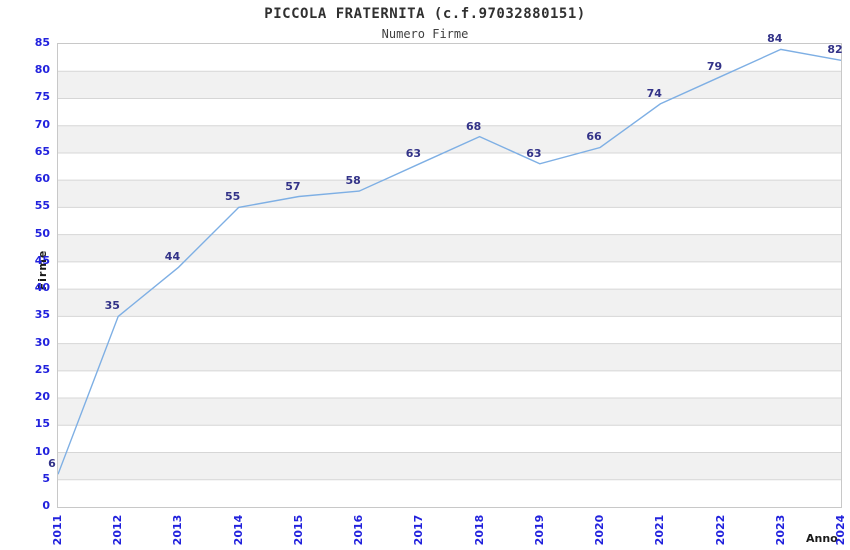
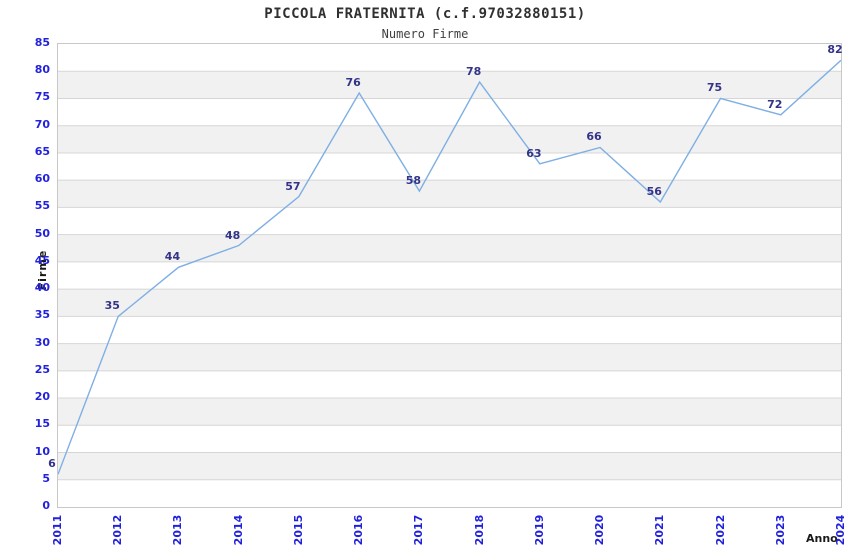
2014: 55 -> 48
2016: 58 -> 76
2017: 63 -> 58
2018: 68 -> 78
2021: 74 -> 56
2022: 79 -> 75
2023: 84 -> 72
